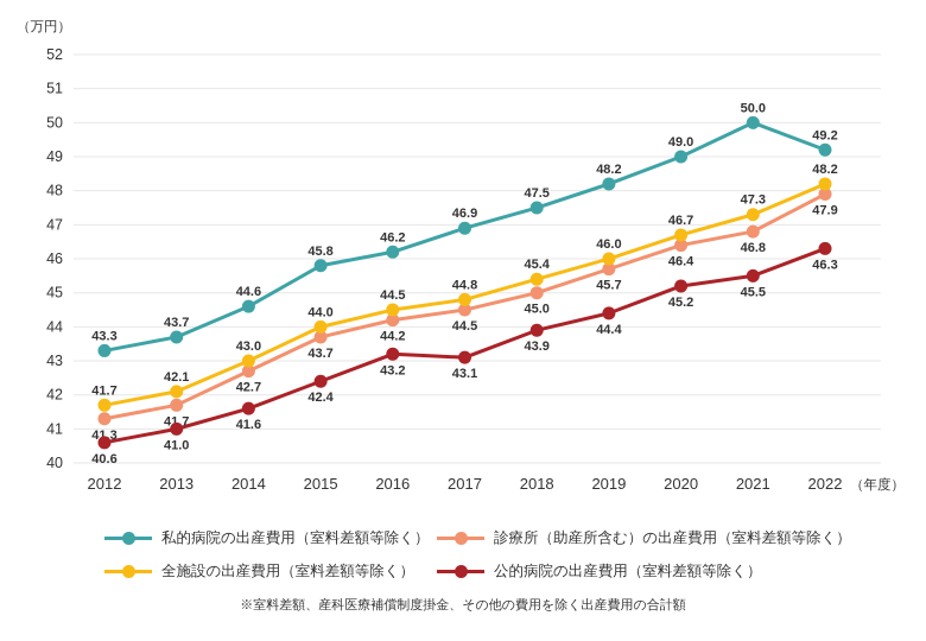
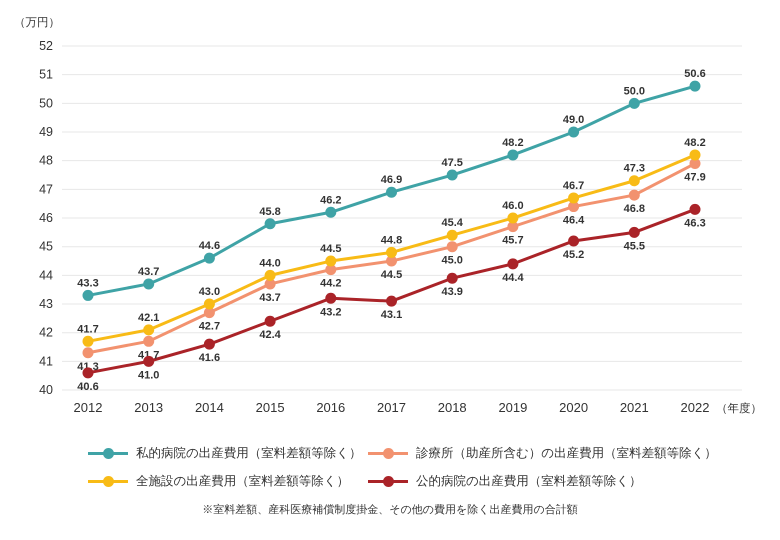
私的病院の出産費用（室料差額等除く）/2022: 49.2 -> 50.6
